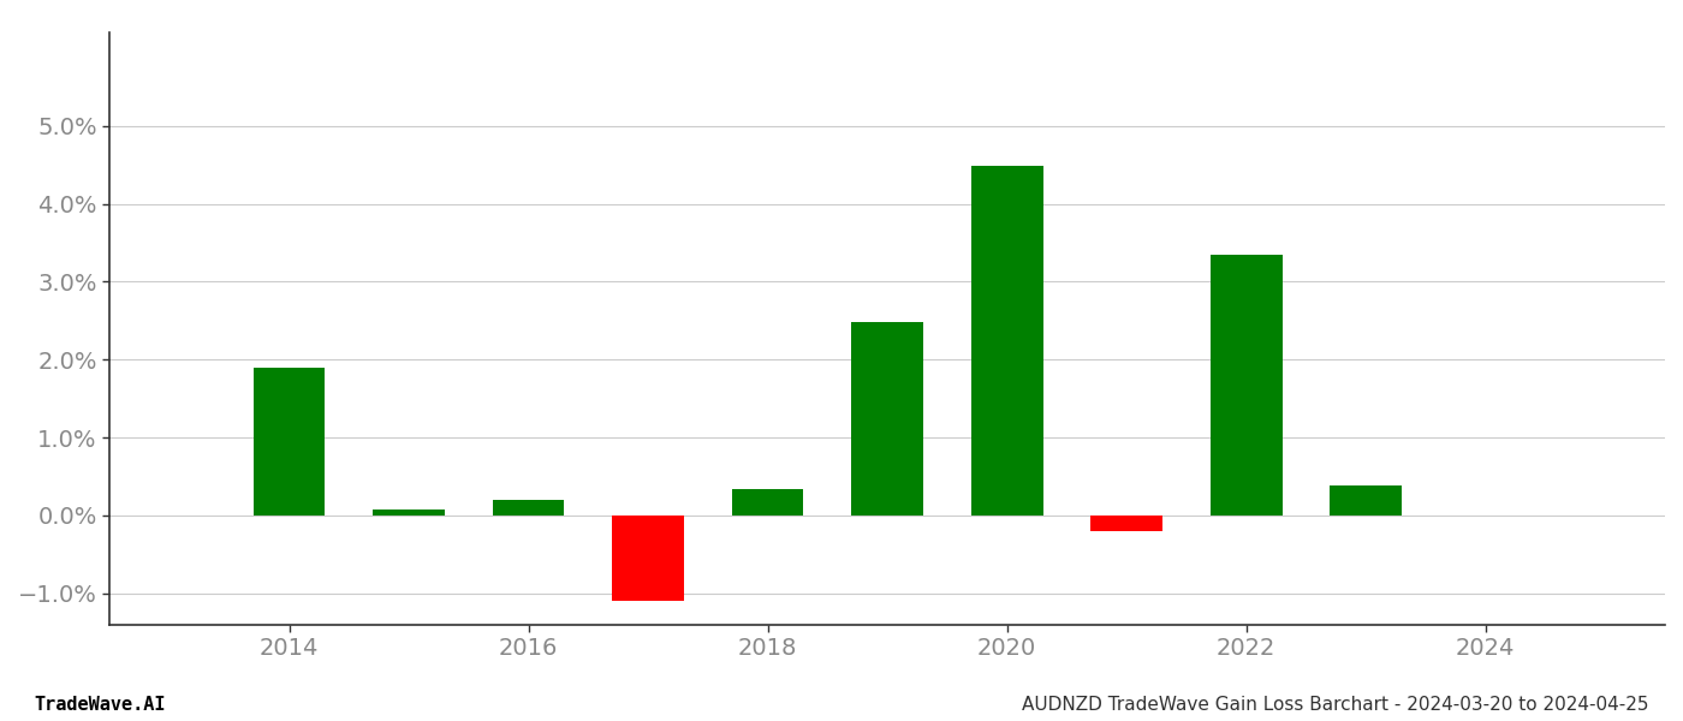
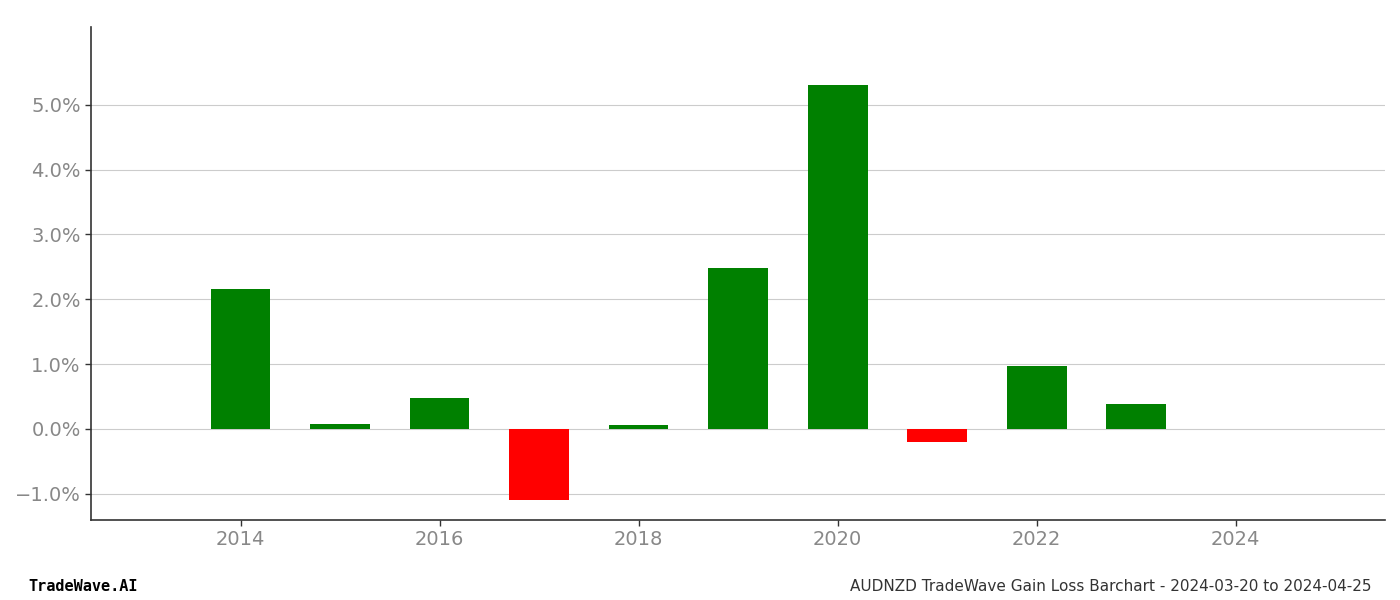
2014: 1.90% -> 2.15%
2016: 0.20% -> 0.48%
2018: 0.34% -> 0.06%
2020: 4.48% -> 5.30%
2022: 3.34% -> 0.97%
